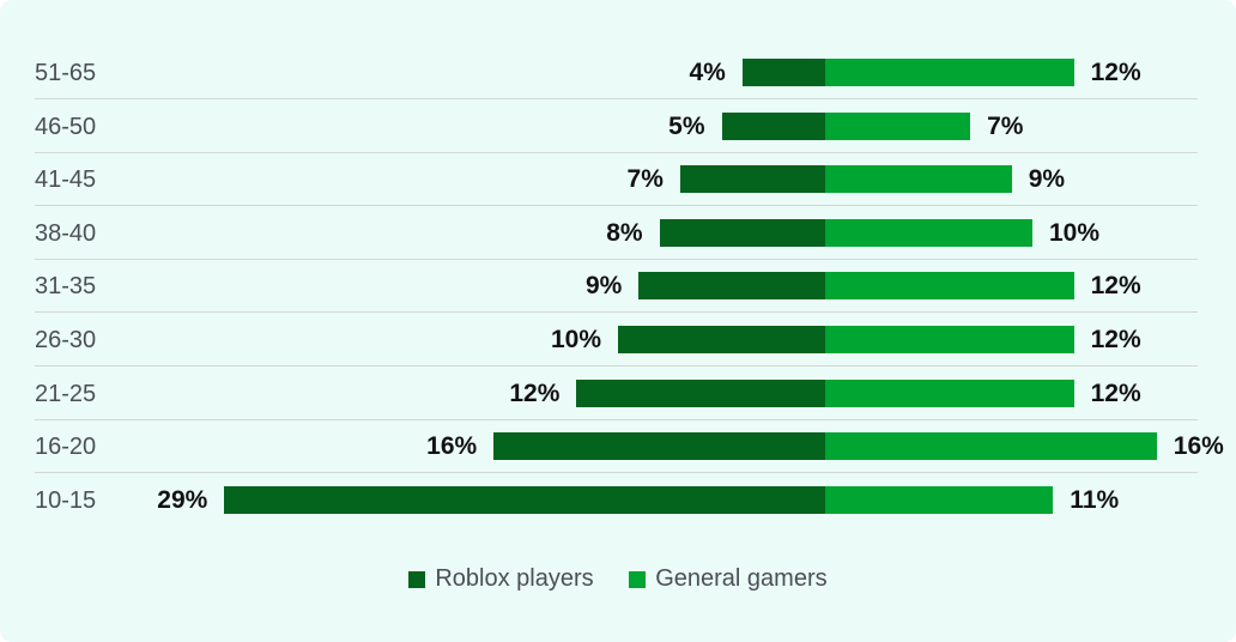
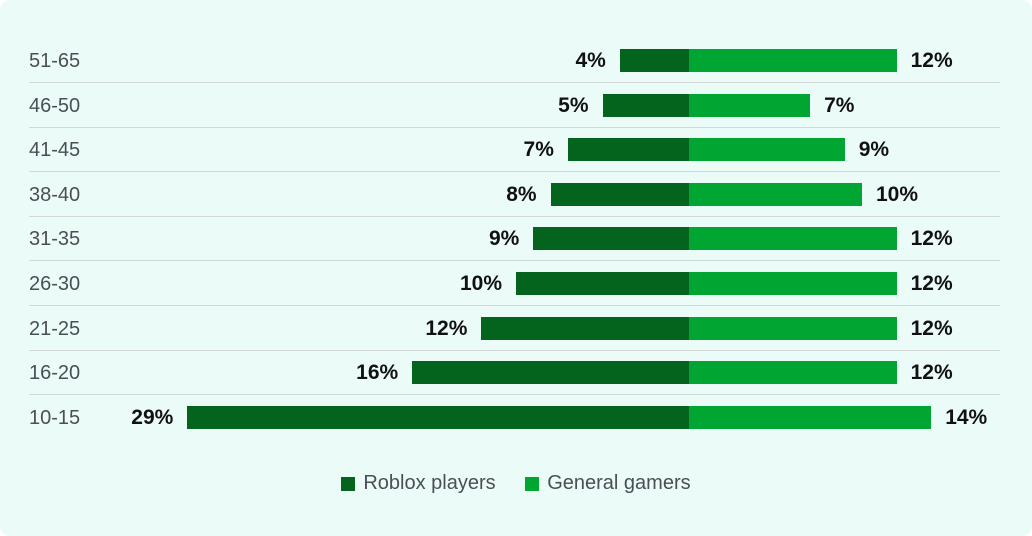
General gamers/16-20: 16% -> 12%
General gamers/10-15: 11% -> 14%
